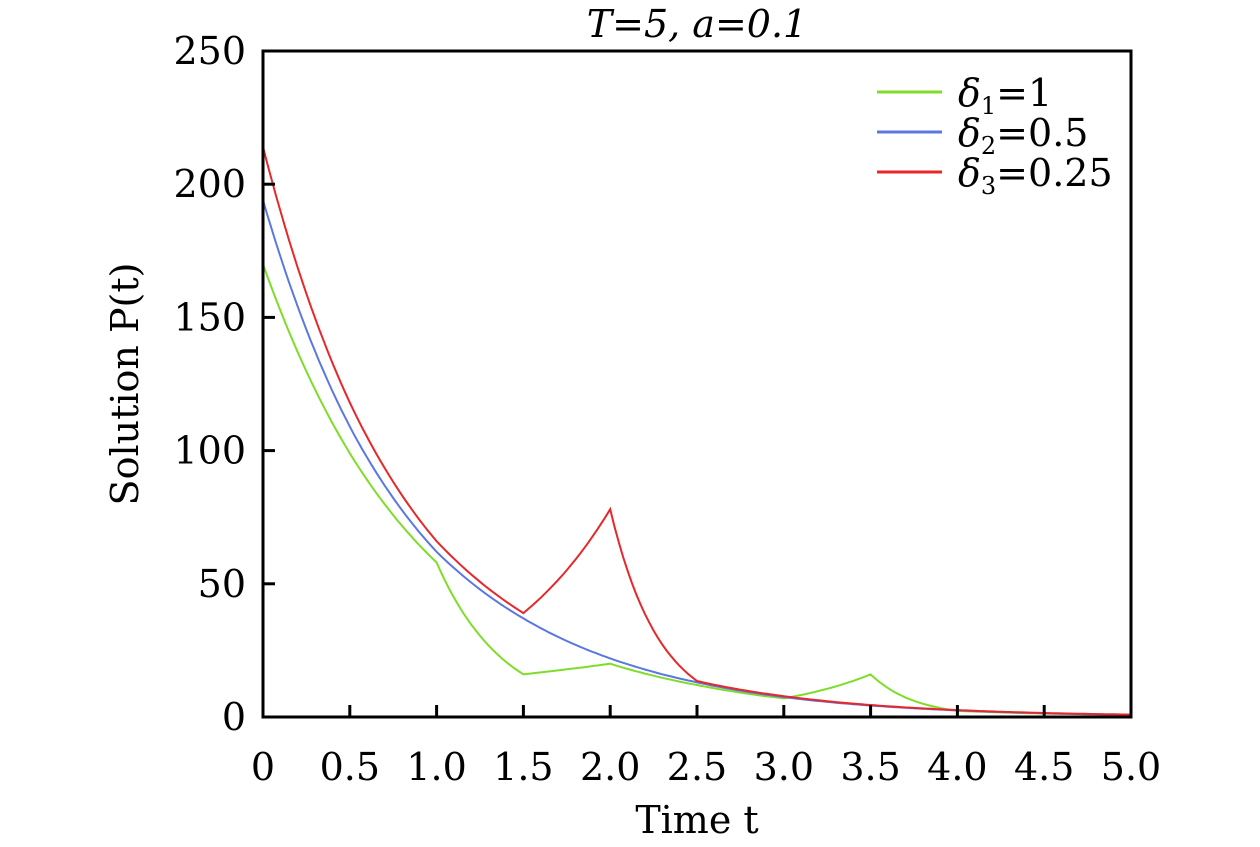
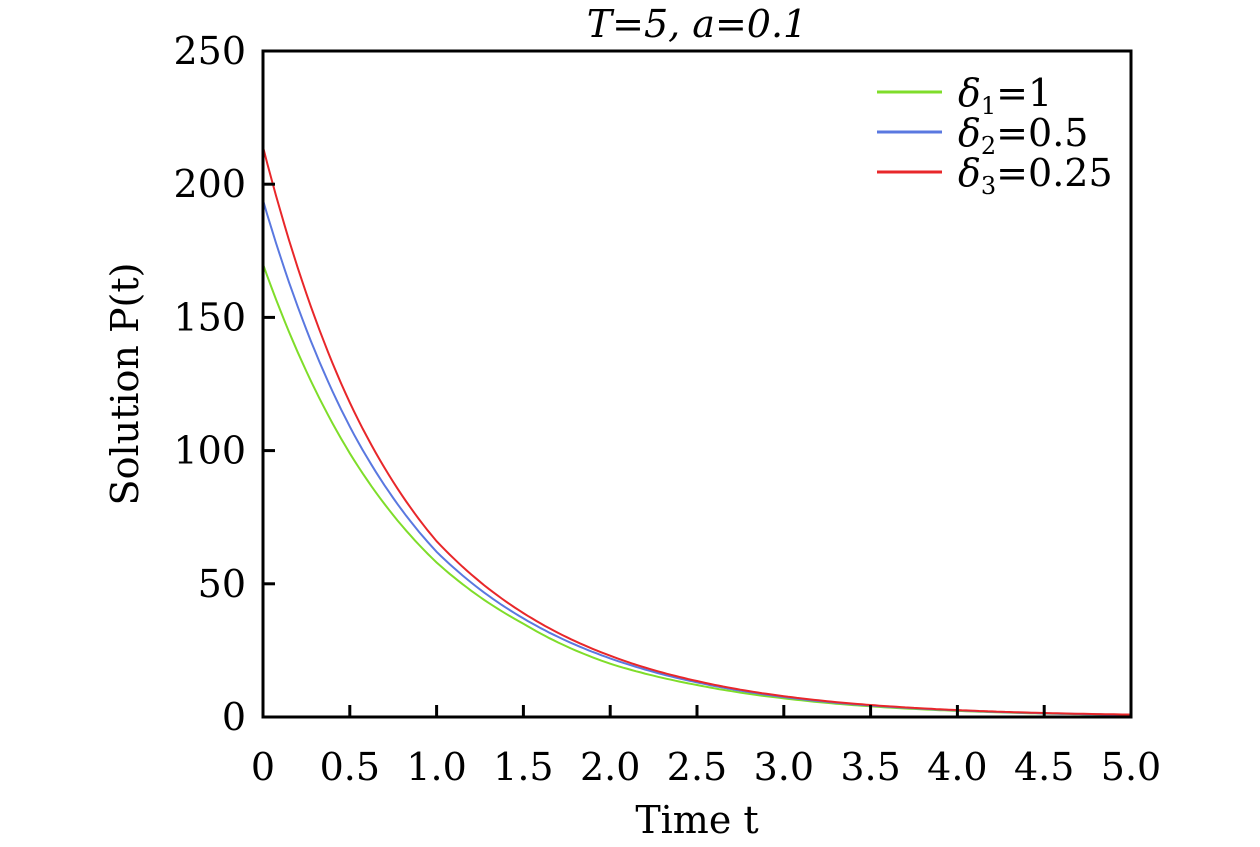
δ1=1/1.5: 16 -> 35
δ3=0.25/2.0: 78 -> 23
δ1=1/3.5: 16 -> 4
